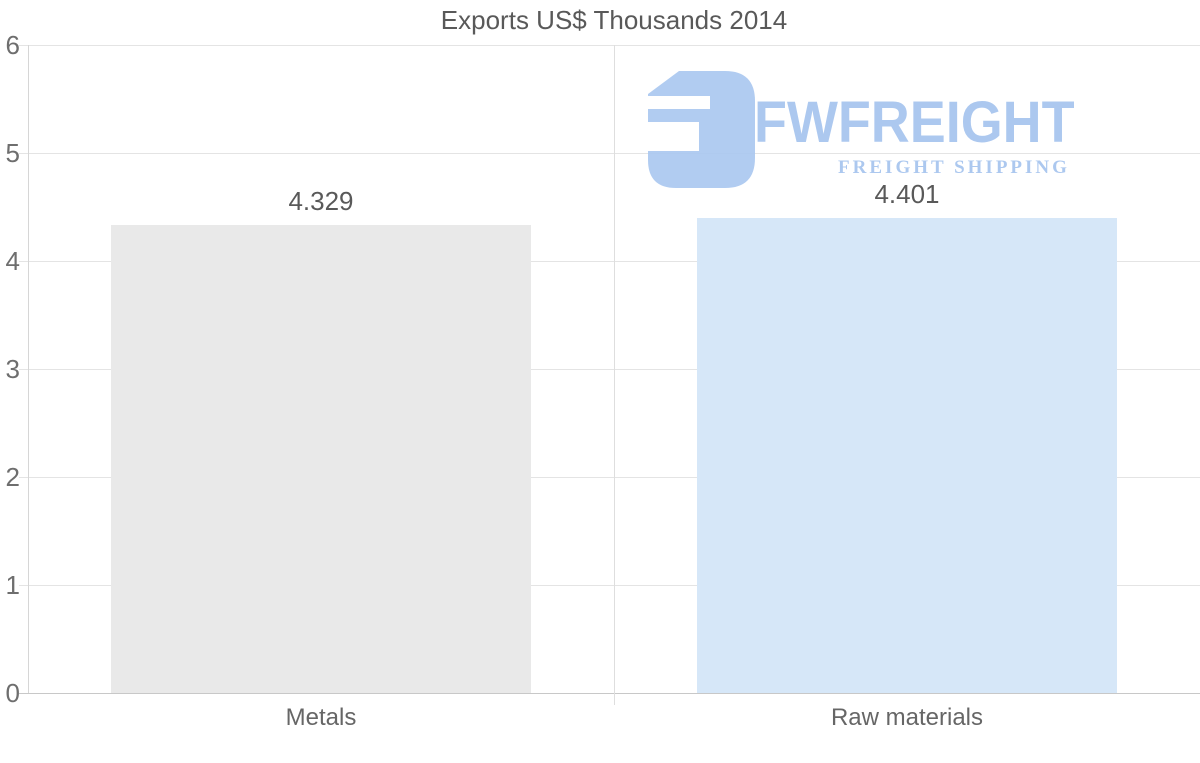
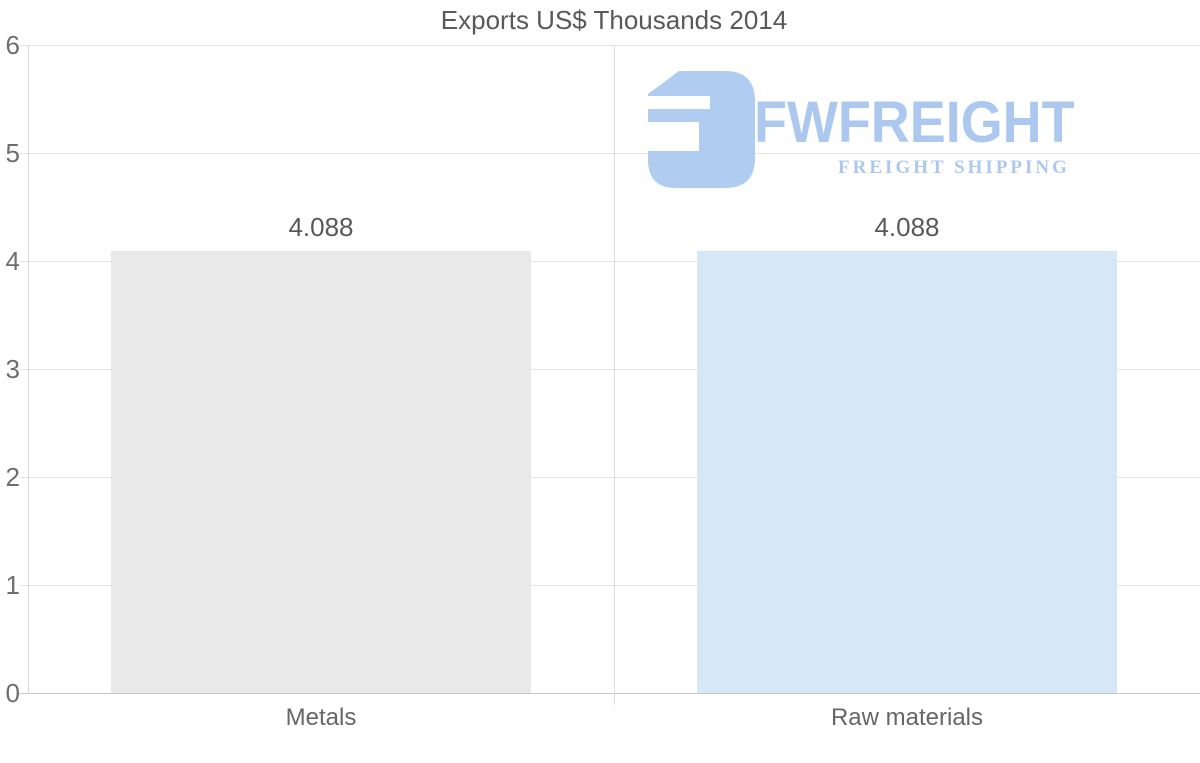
Metals: 4.329 -> 4.088
Raw materials: 4.401 -> 4.088
